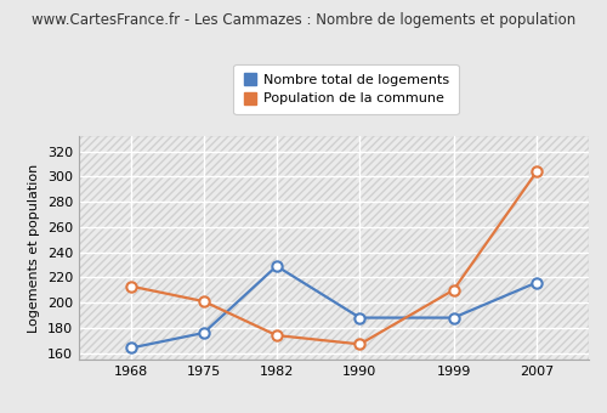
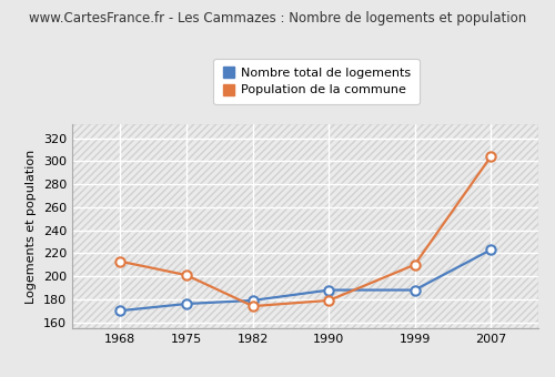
Nombre total de logements/1968: 164 -> 170
Nombre total de logements/1982: 229 -> 179
Population de la commune/1990: 167 -> 179
Nombre total de logements/2007: 216 -> 223
